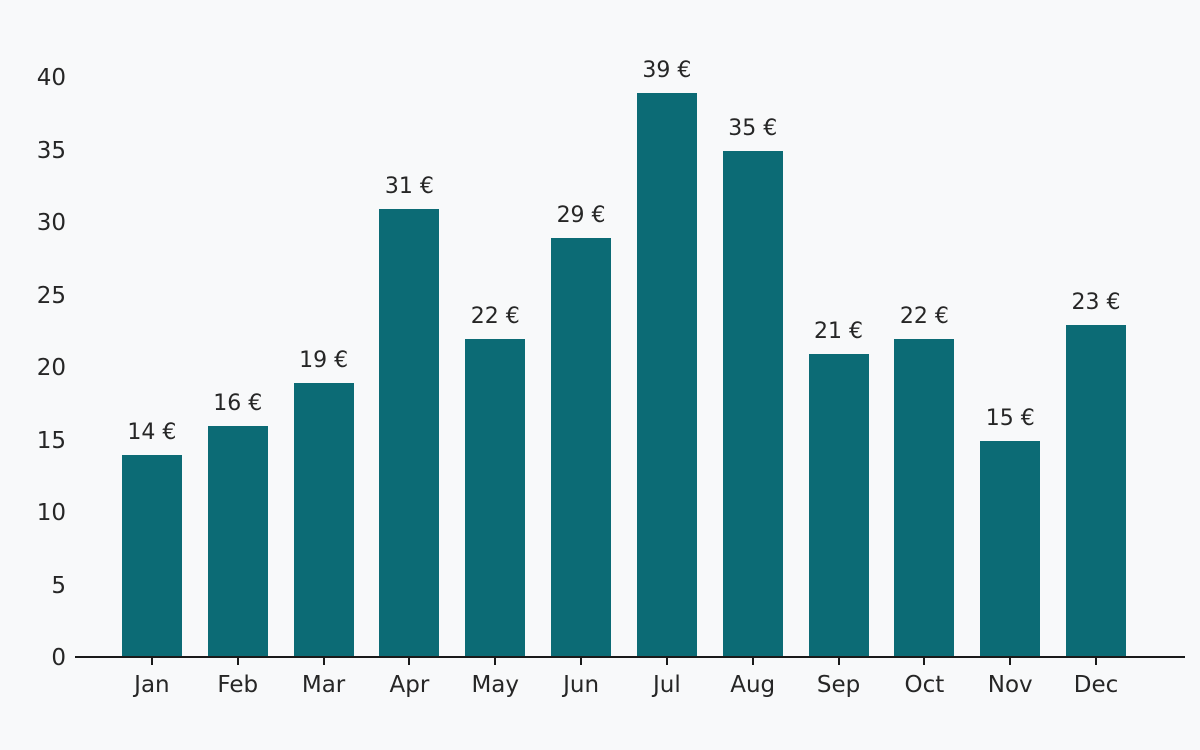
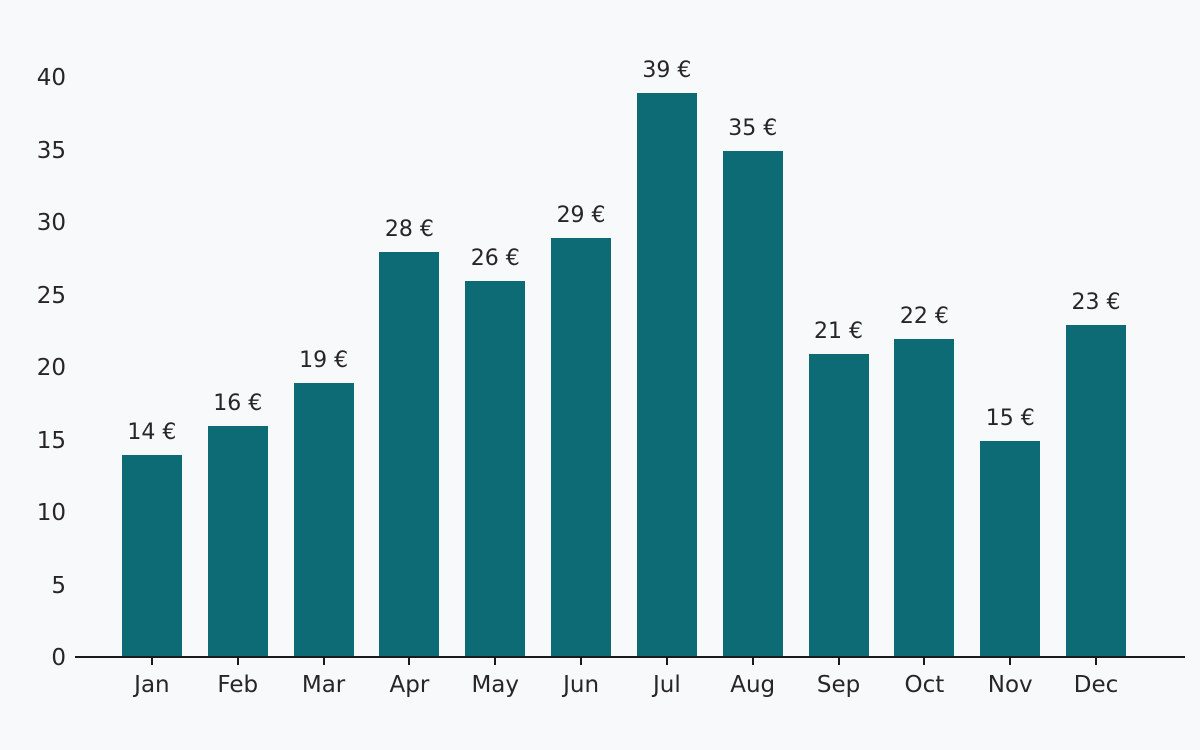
Apr: 31 -> 28
May: 22 -> 26
